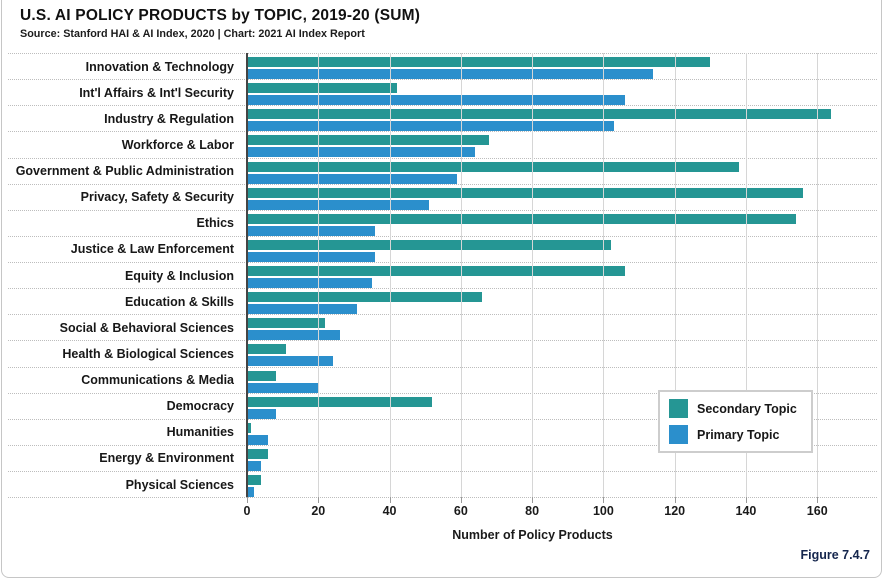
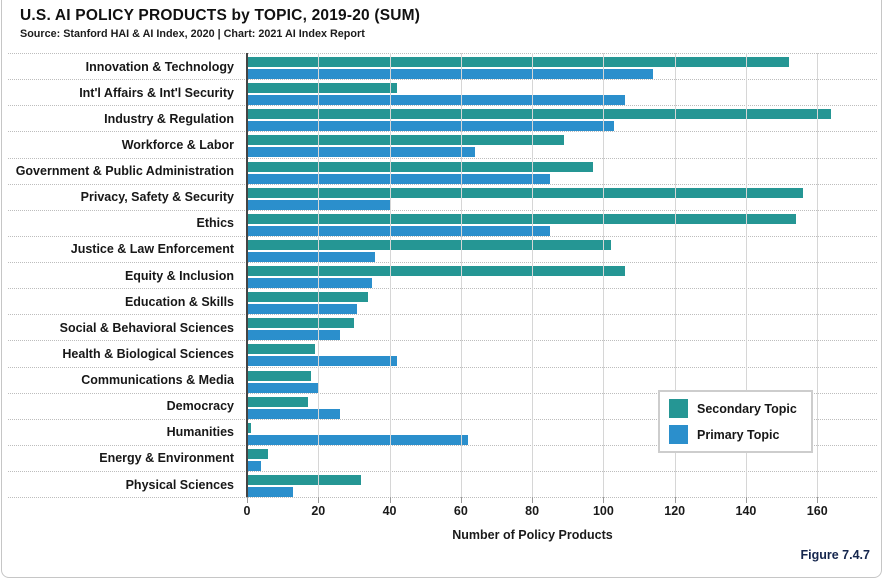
Secondary Topic/Innovation & Technology: 130 -> 152
Secondary Topic/Workforce & Labor: 68 -> 89
Secondary Topic/Government & Public Administration: 138 -> 97
Primary Topic/Government & Public Administration: 59 -> 85
Primary Topic/Privacy, Safety & Security: 51 -> 40
Primary Topic/Ethics: 36 -> 85
Secondary Topic/Education & Skills: 66 -> 34
Secondary Topic/Social & Behavioral Sciences: 22 -> 30
Secondary Topic/Health & Biological Sciences: 11 -> 19
Primary Topic/Health & Biological Sciences: 24 -> 42
Secondary Topic/Communications & Media: 8 -> 18
Secondary Topic/Democracy: 52 -> 17
Primary Topic/Democracy: 8 -> 26
Primary Topic/Humanities: 6 -> 62
Secondary Topic/Physical Sciences: 4 -> 32
Primary Topic/Physical Sciences: 2 -> 13
